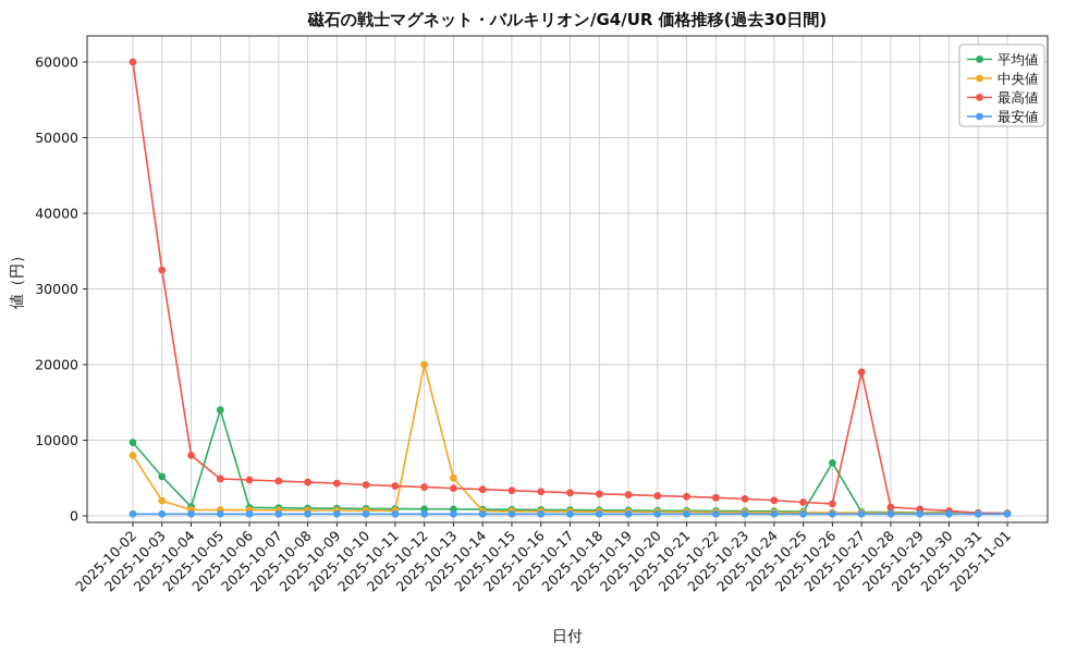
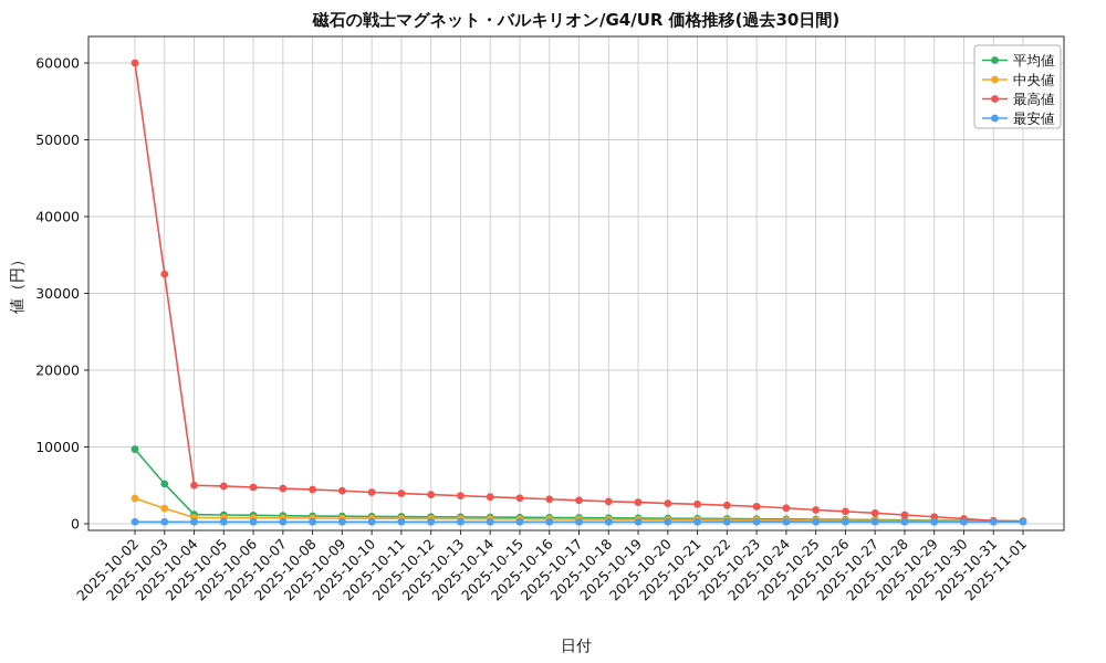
中央値/2025-10-02: 8000 -> 3000
最高値/2025-10-04: 8000 -> 5000
平均値/2025-10-05: 14000 -> 1000
中央値/2025-10-12: 20000 -> 1000
中央値/2025-10-13: 5000 -> 1000
平均値/2025-10-26: 7000 -> 1000
最高値/2025-10-27: 19000 -> 1000
